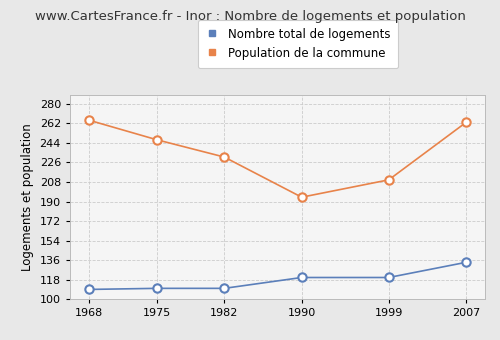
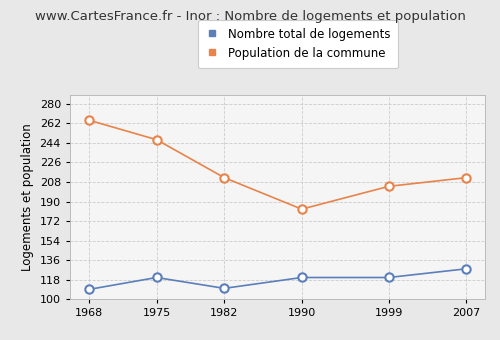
Nombre total de logements/1975: 110 -> 120
Population de la commune/1982: 231 -> 212
Population de la commune/1990: 194 -> 183
Population de la commune/1999: 210 -> 204
Nombre total de logements/2007: 134 -> 128
Population de la commune/2007: 263 -> 212
